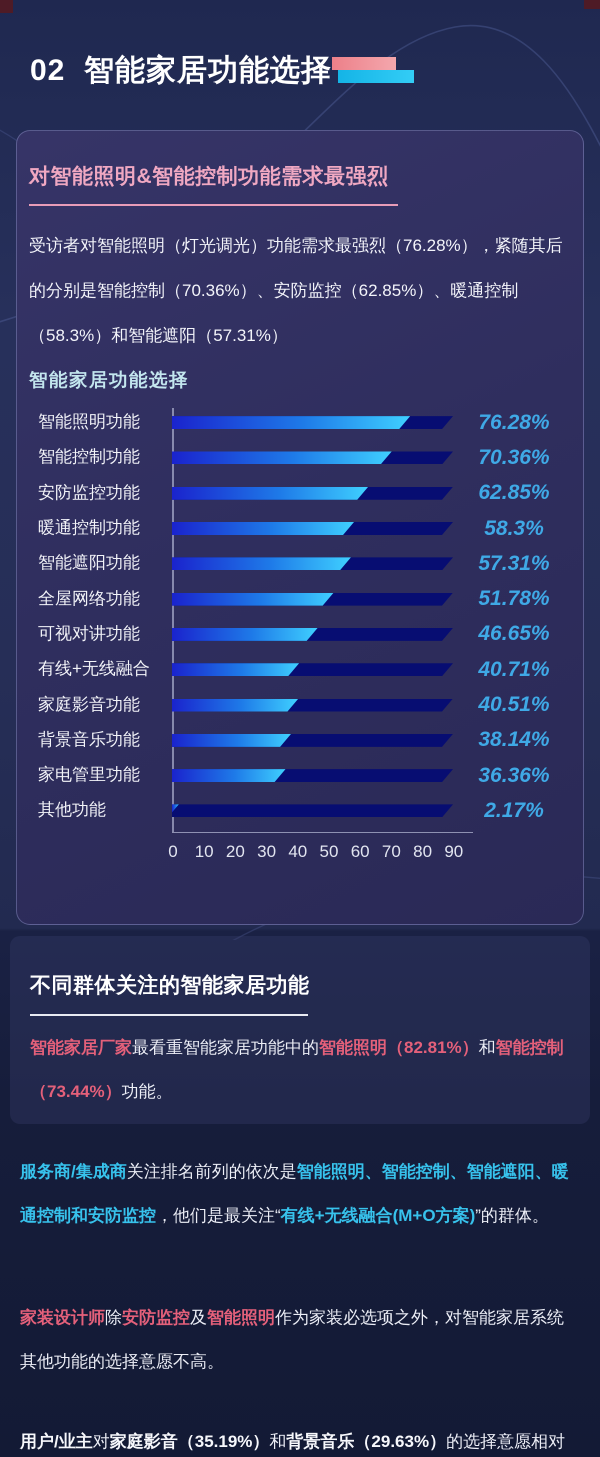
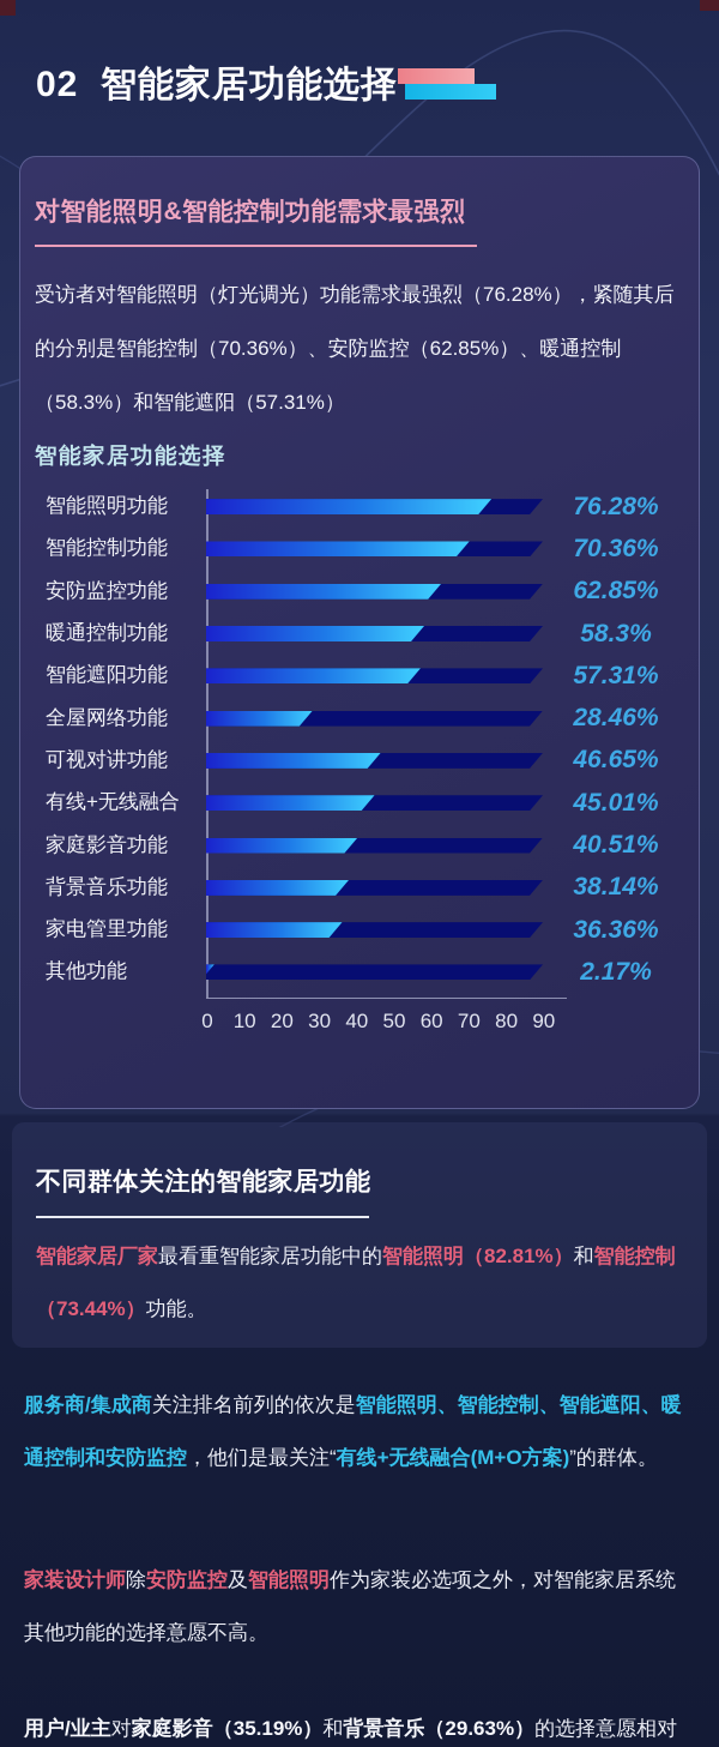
全屋网络功能: 51.78% -> 28.46%
有线+无线融合: 40.71% -> 45.01%
